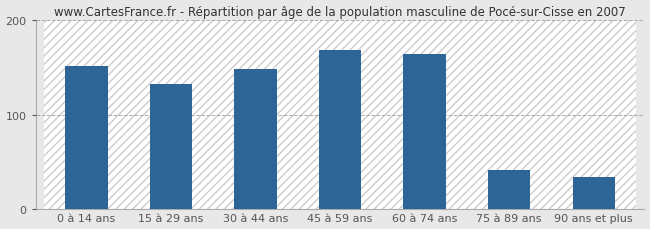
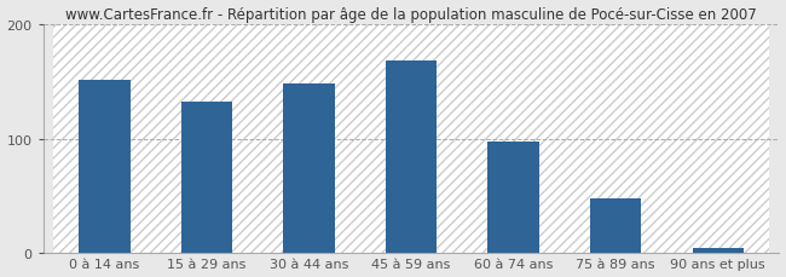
60 à 74 ans: 164 -> 98
75 à 89 ans: 42 -> 48
90 ans et plus: 34 -> 4
